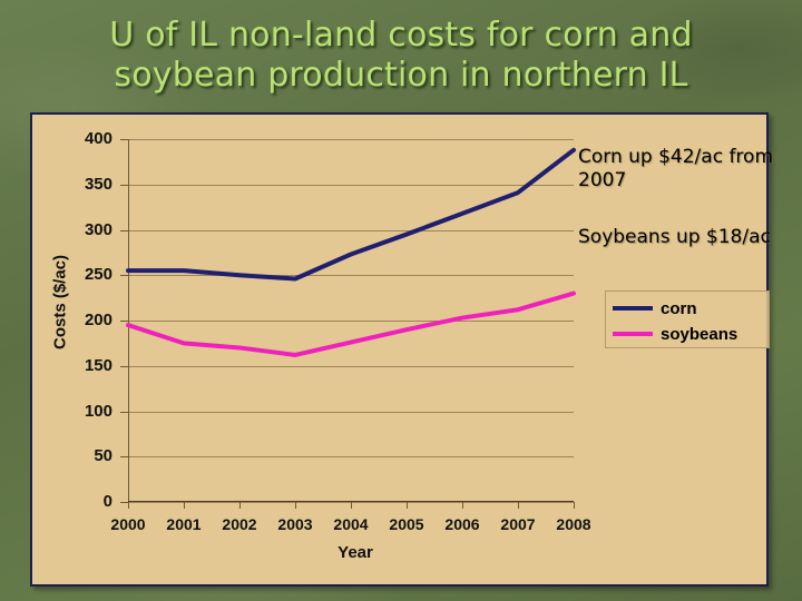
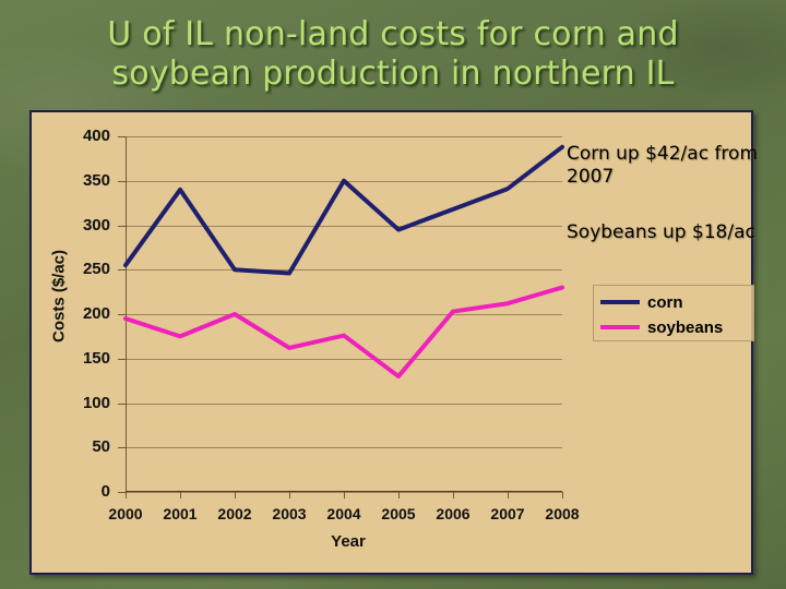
corn/2001: 260 -> 340
soybeans/2002: 170 -> 200
corn/2004: 270 -> 350
soybeans/2005: 190 -> 130
